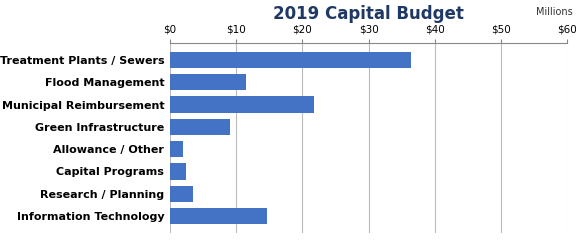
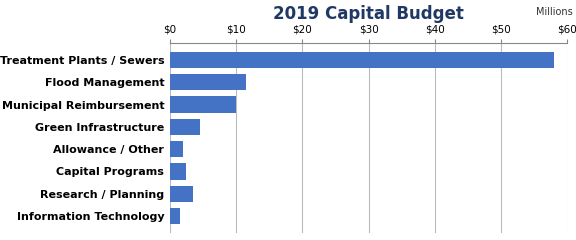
Treatment Plants / Sewers: $36.4 -> $58.0
Municipal Reimbursement: $21.8 -> $10.0
Green Infrastructure: $9.0 -> $4.5
Information Technology: $14.6 -> $1.5
